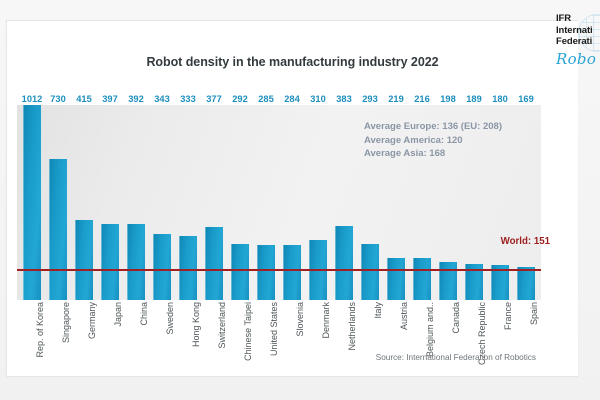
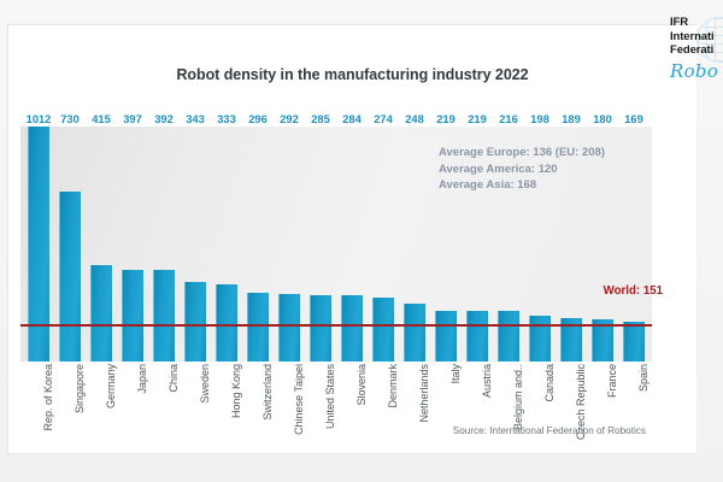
Switzerland: 377 -> 296
Denmark: 310 -> 274
Netherlands: 383 -> 248
Italy: 293 -> 219
